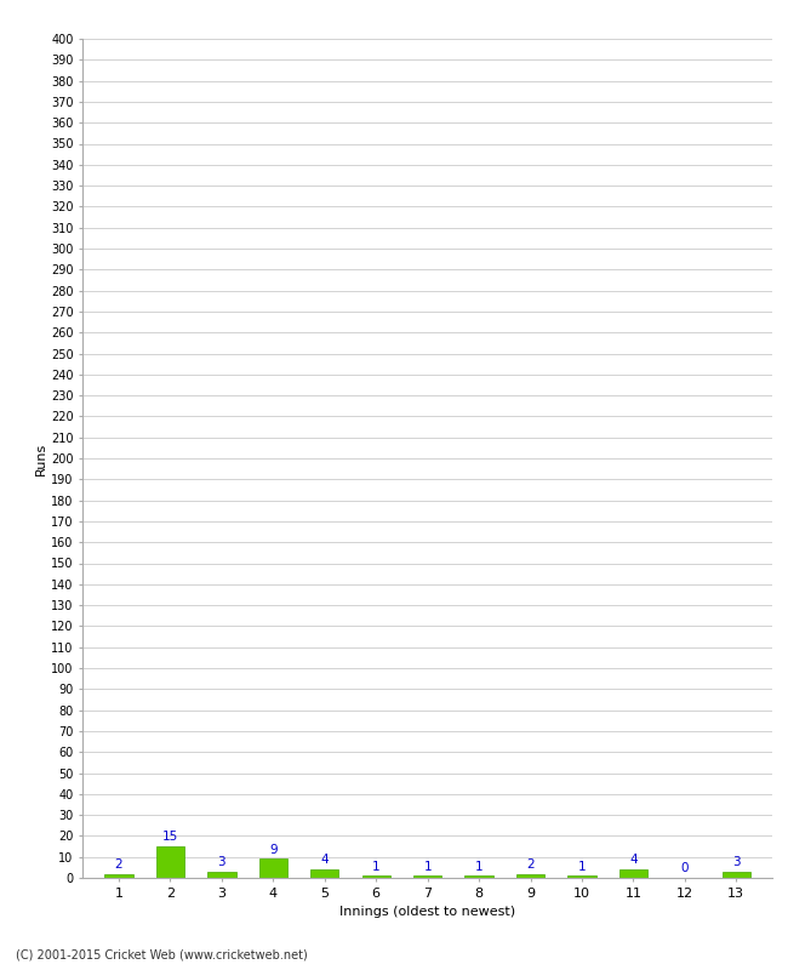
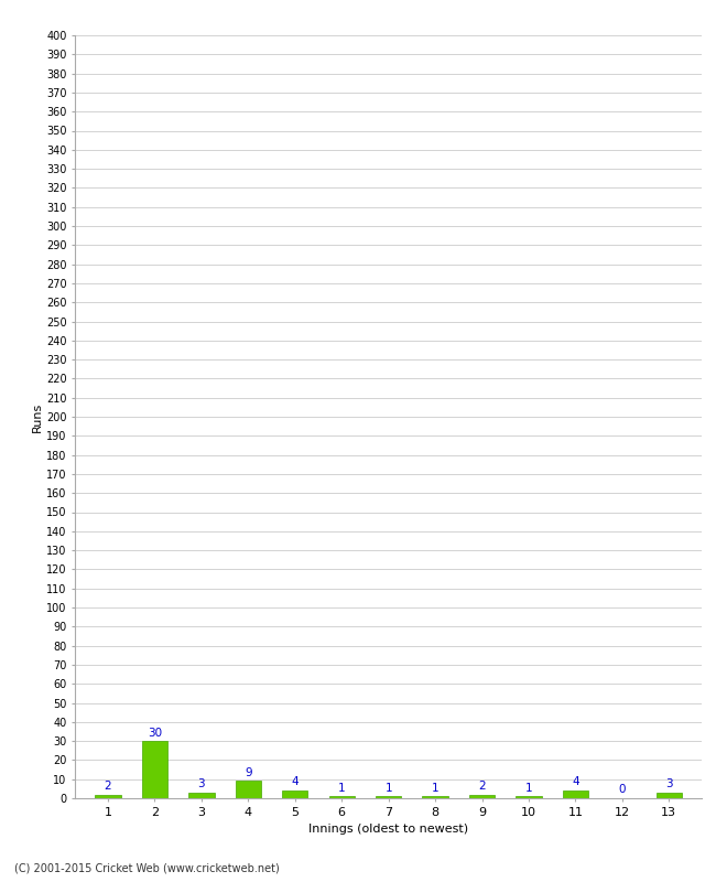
2: 15 -> 30
